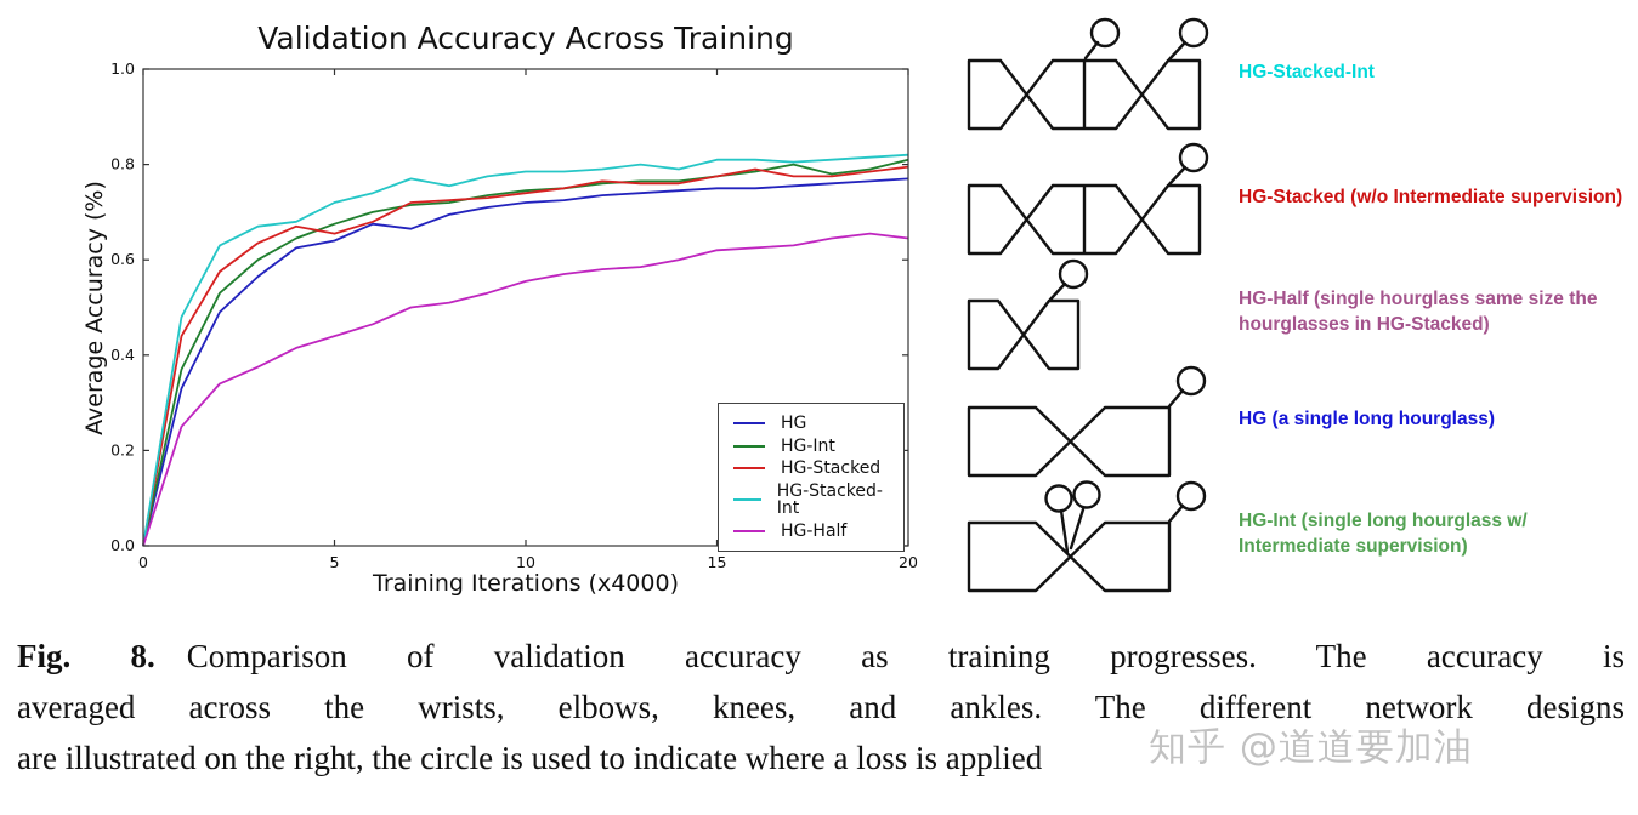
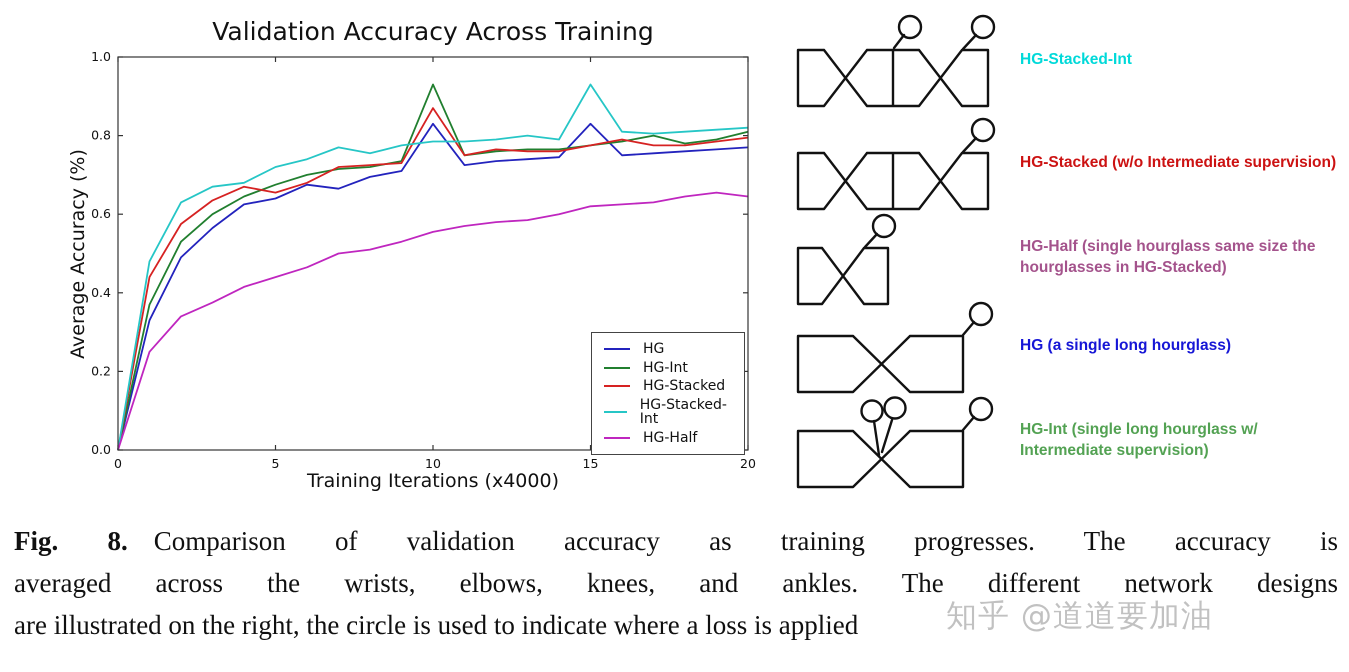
HG/10: 0.72 -> 0.83
HG-Int/10: 0.74 -> 0.93
HG-Stacked/10: 0.74 -> 0.87
HG/15: 0.75 -> 0.83
HG-Stacked-Int/15: 0.81 -> 0.93
